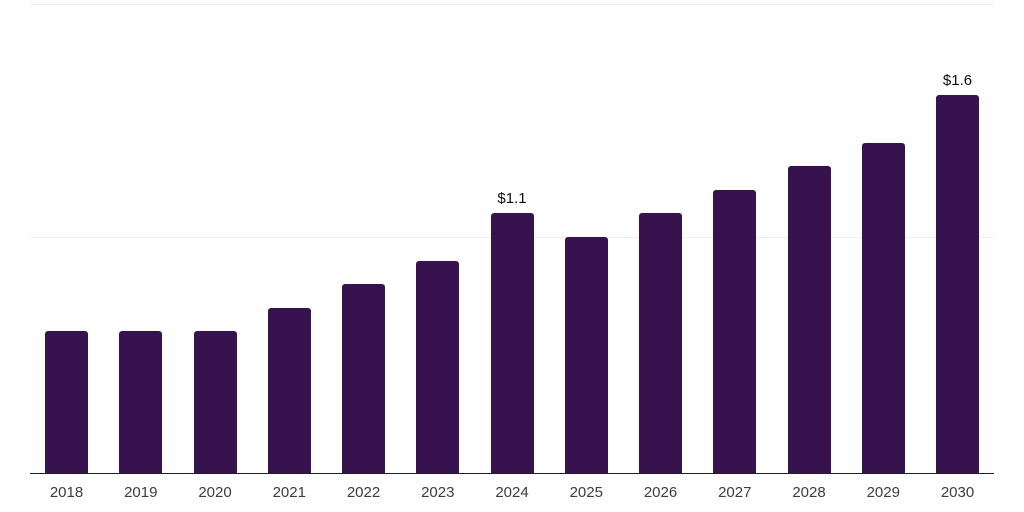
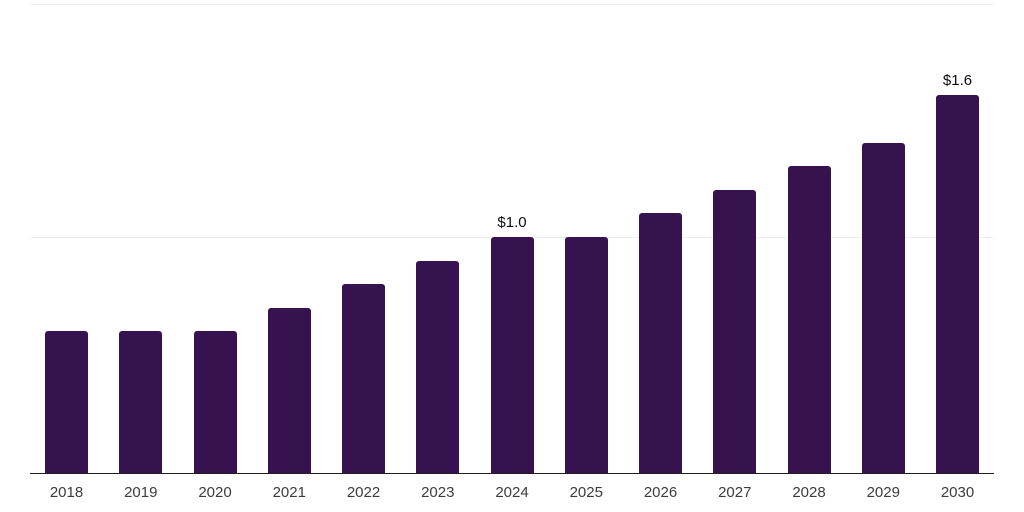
2024: $1.1 -> $1.0
